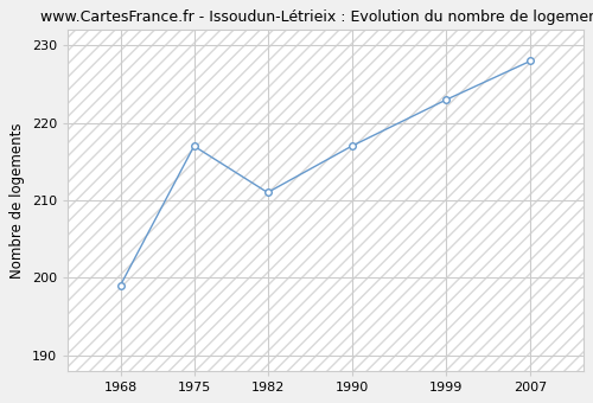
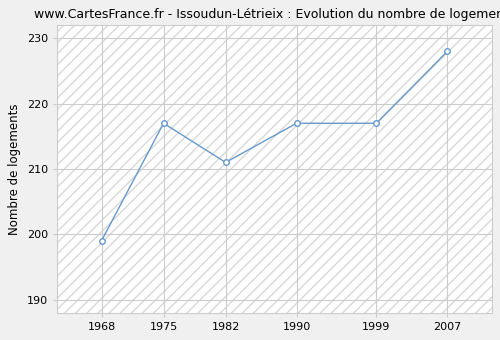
1999: 223 -> 217
